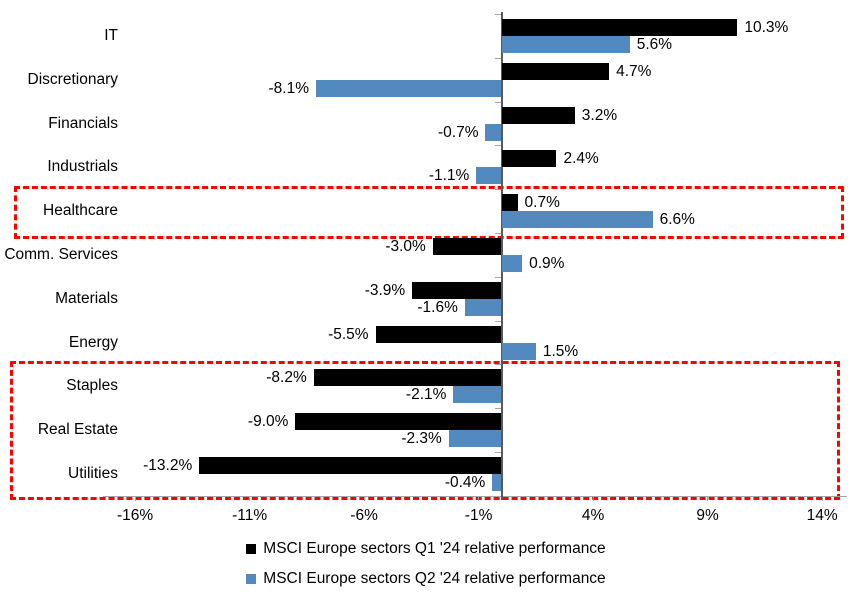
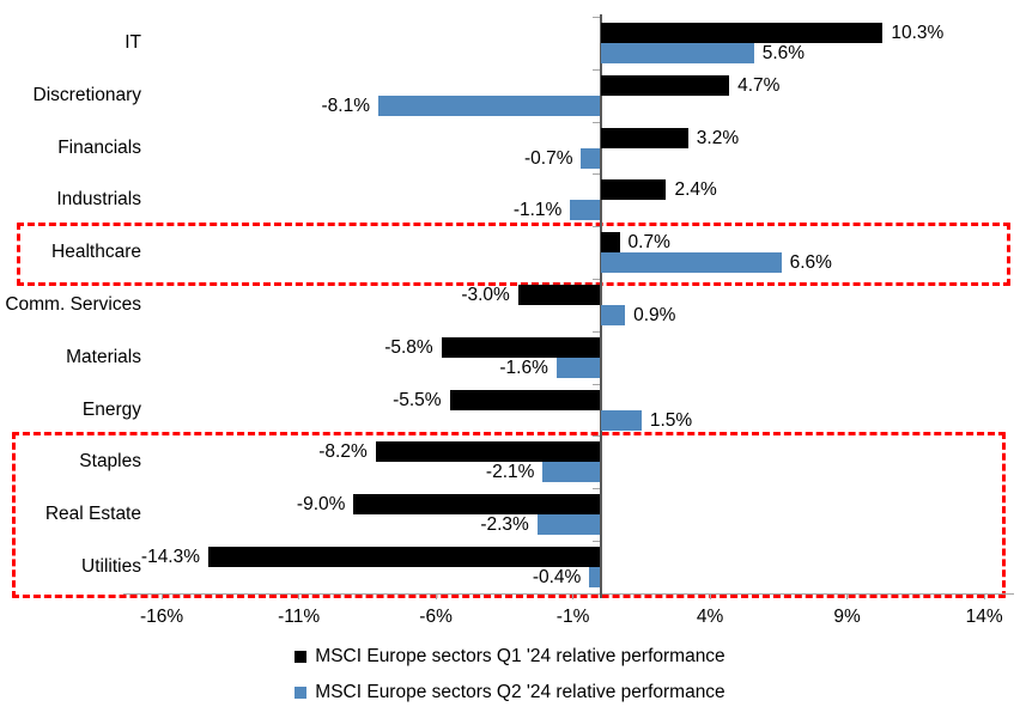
MSCI Europe sectors Q1 '24 relative performance/Materials: -3.9% -> -5.8%
MSCI Europe sectors Q1 '24 relative performance/Utilities: -13.2% -> -14.3%
